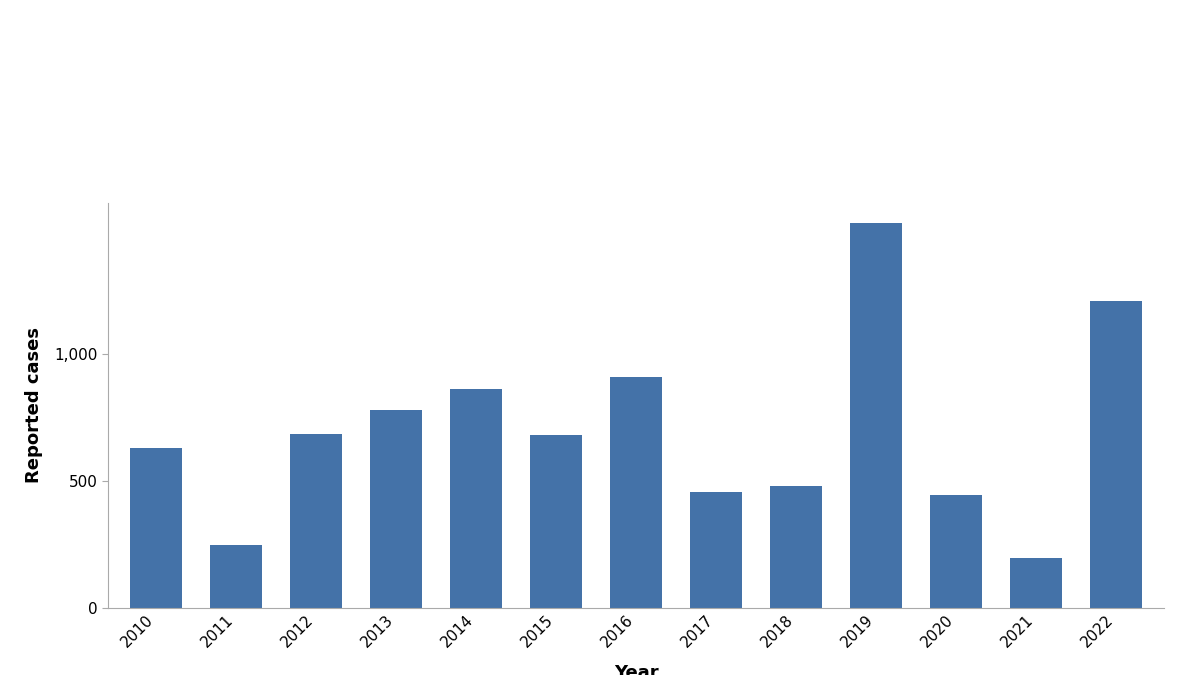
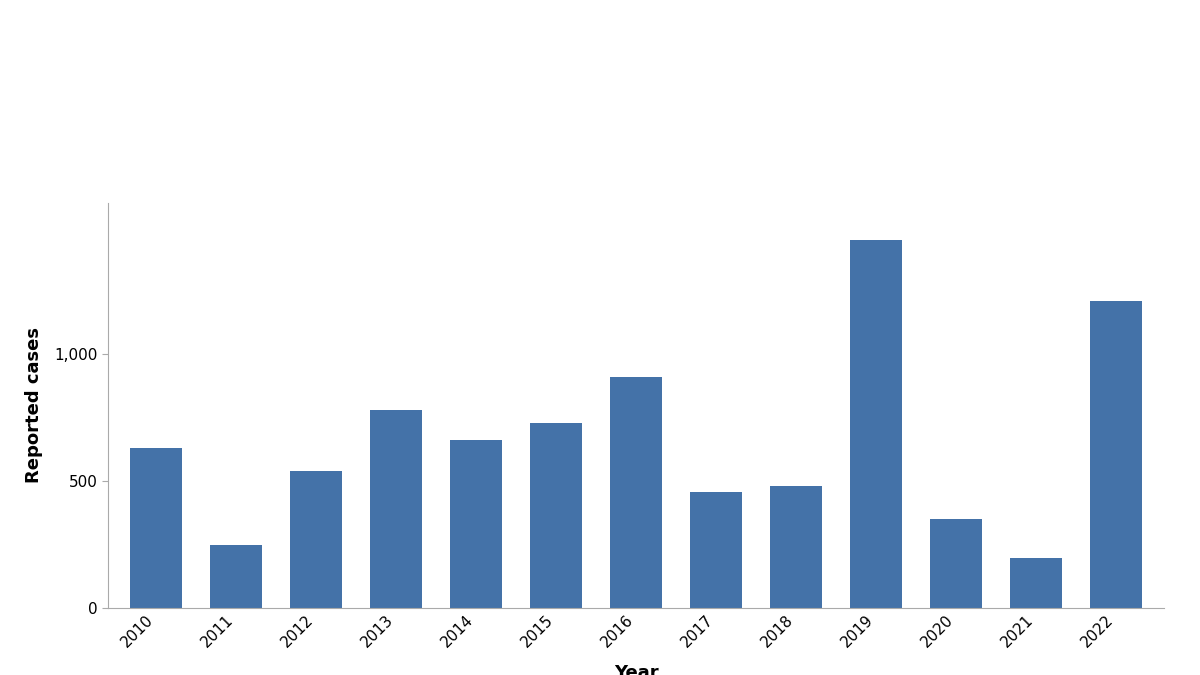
2012: 685 -> 540
2014: 865 -> 660
2015: 680 -> 730
2019: 1,520 -> 1,450
2020: 445 -> 350
